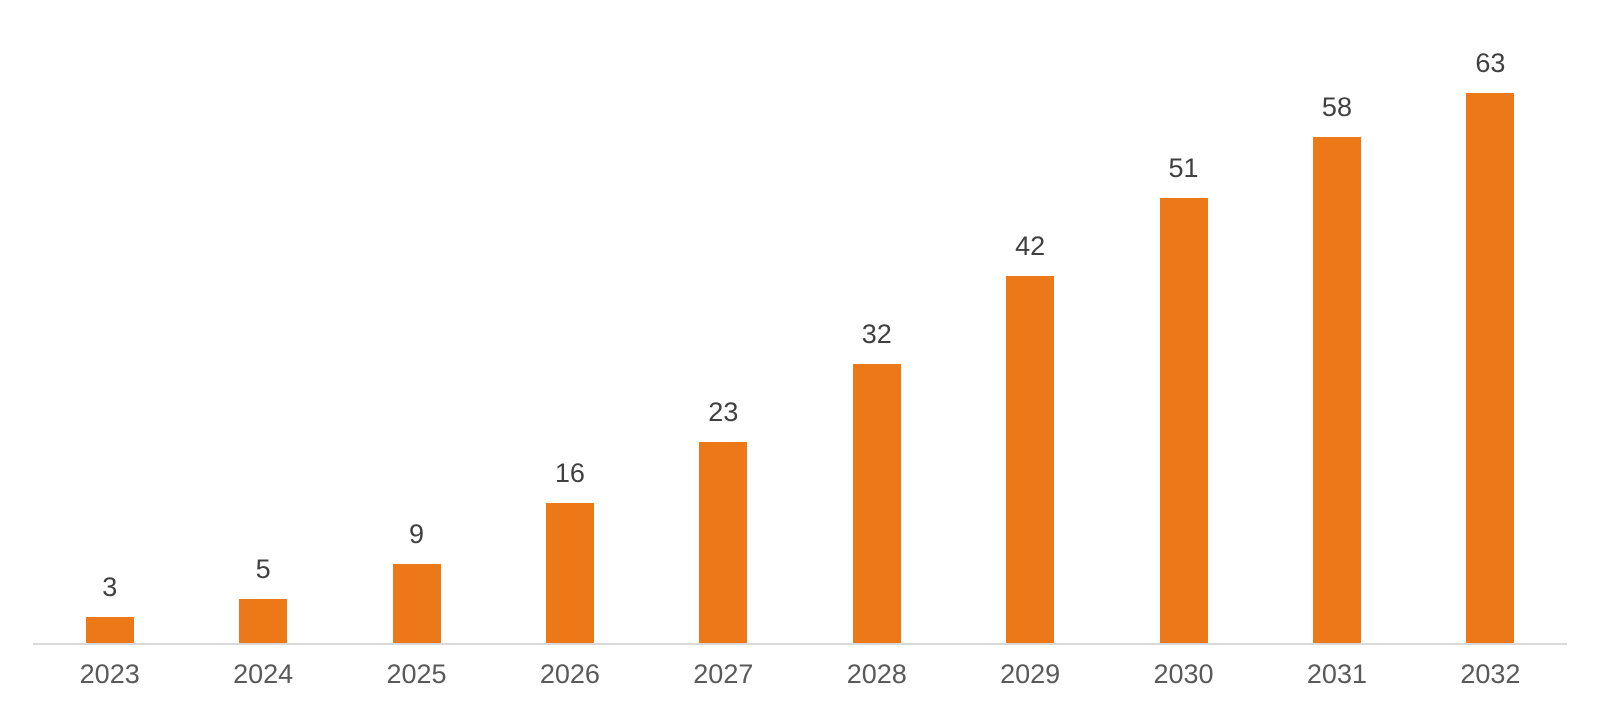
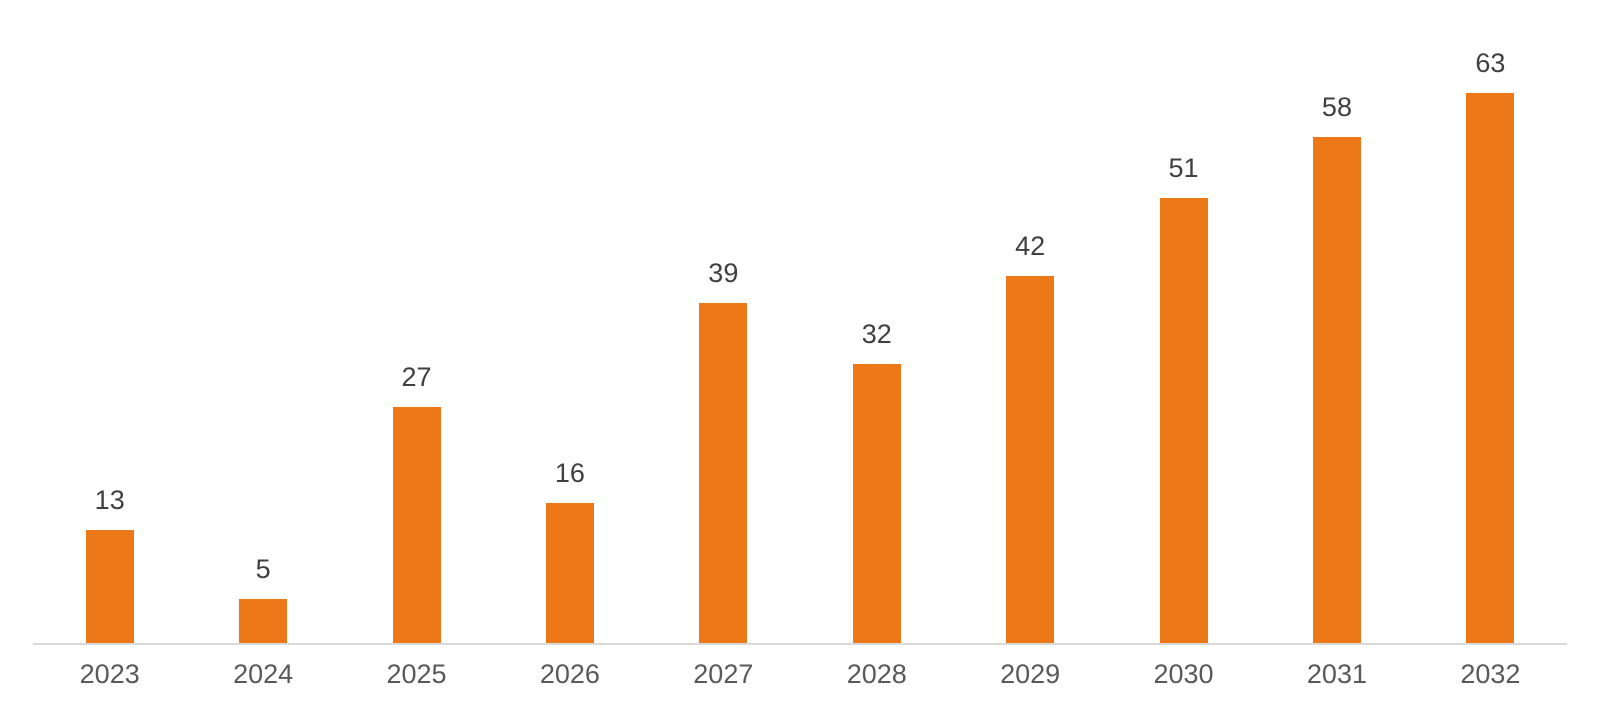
2023: 3 -> 13
2025: 9 -> 27
2027: 23 -> 39
